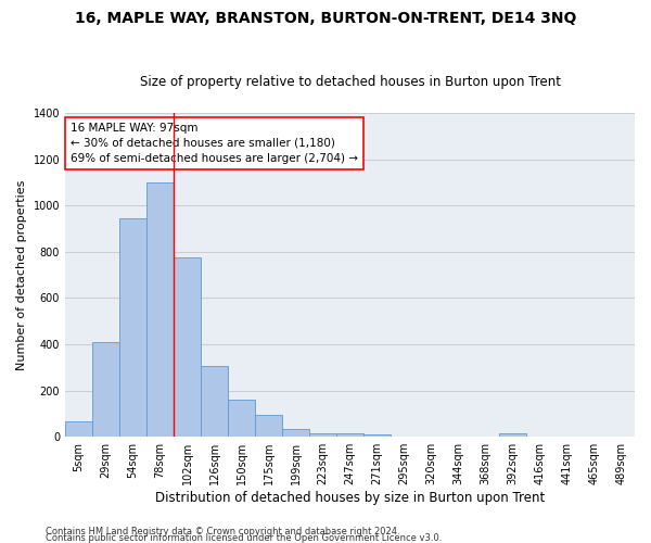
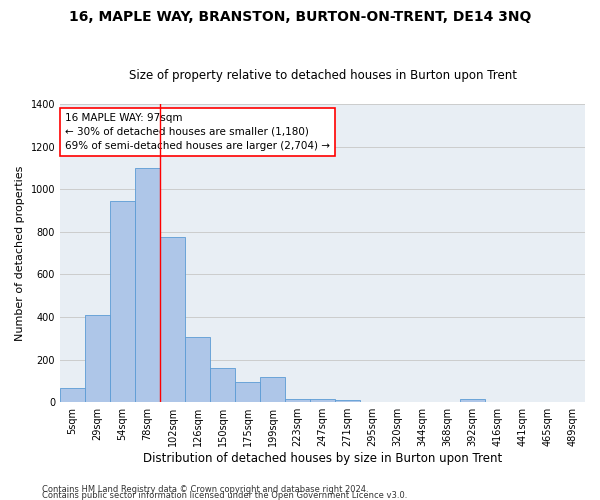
199sqm: 35 -> 120
